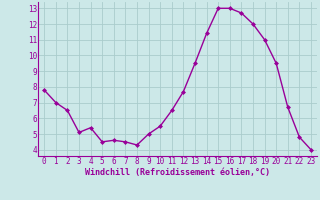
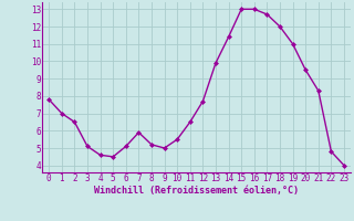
4: 5.4 -> 4.6
6: 4.6 -> 5.1
7: 4.5 -> 5.9
8: 4.3 -> 5.2
13: 9.5 -> 9.9
21: 6.7 -> 8.3
